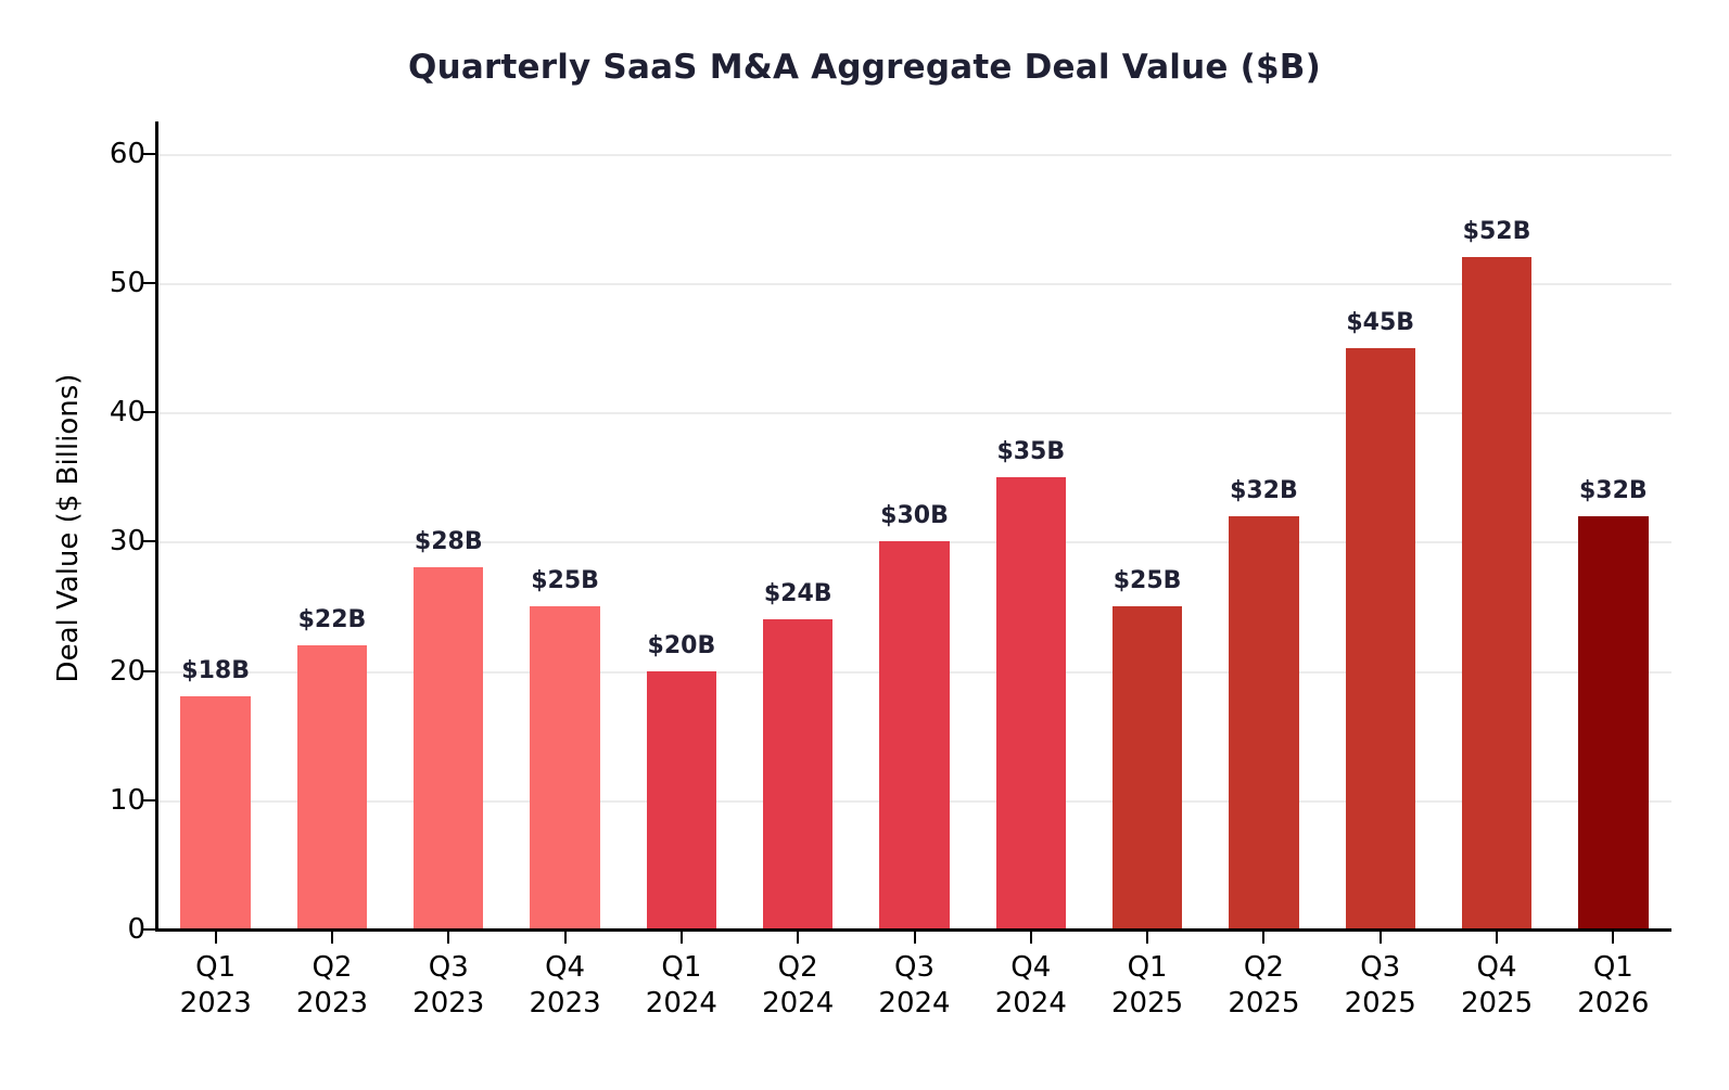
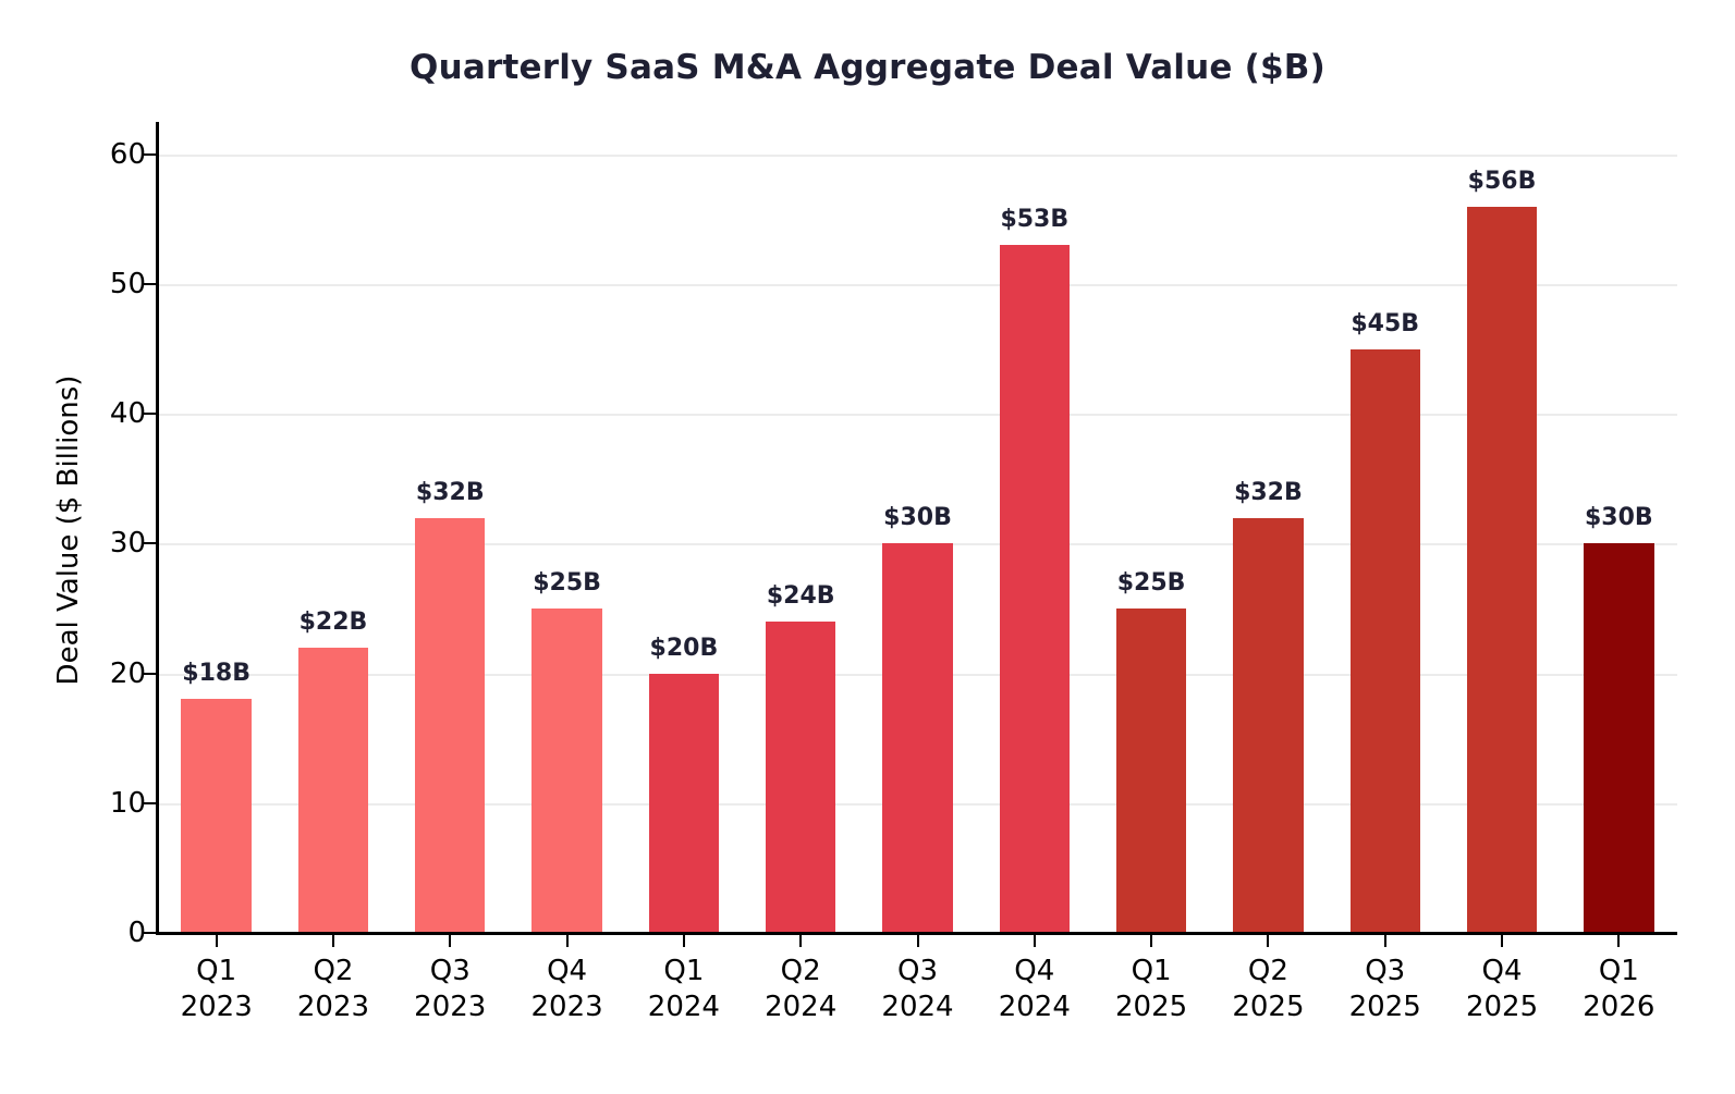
Q3 2023: $28B -> $32B
Q4 2024: $35B -> $53B
Q4 2025: $52B -> $56B
Q1 2026: $32B -> $30B
